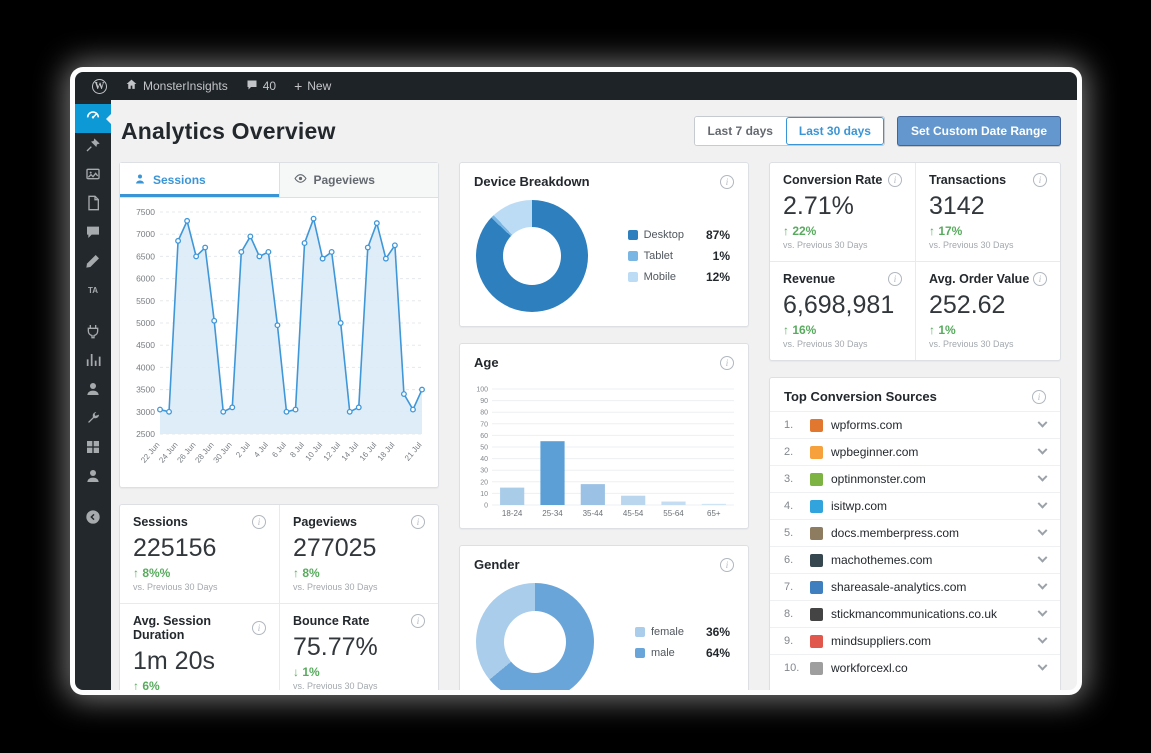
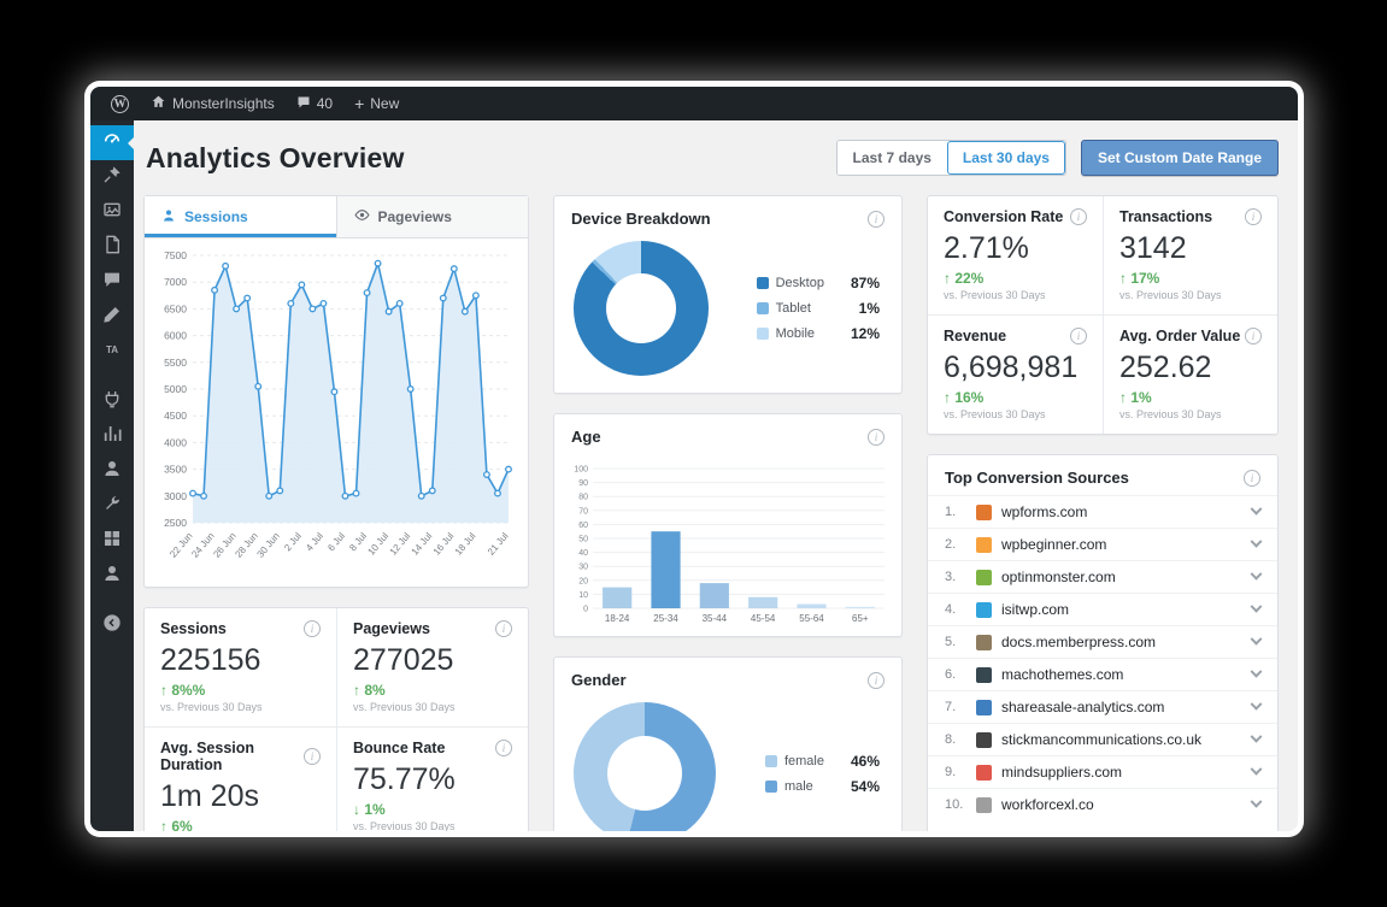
Gender/female: 36% -> 46%
Gender/male: 64% -> 54%
